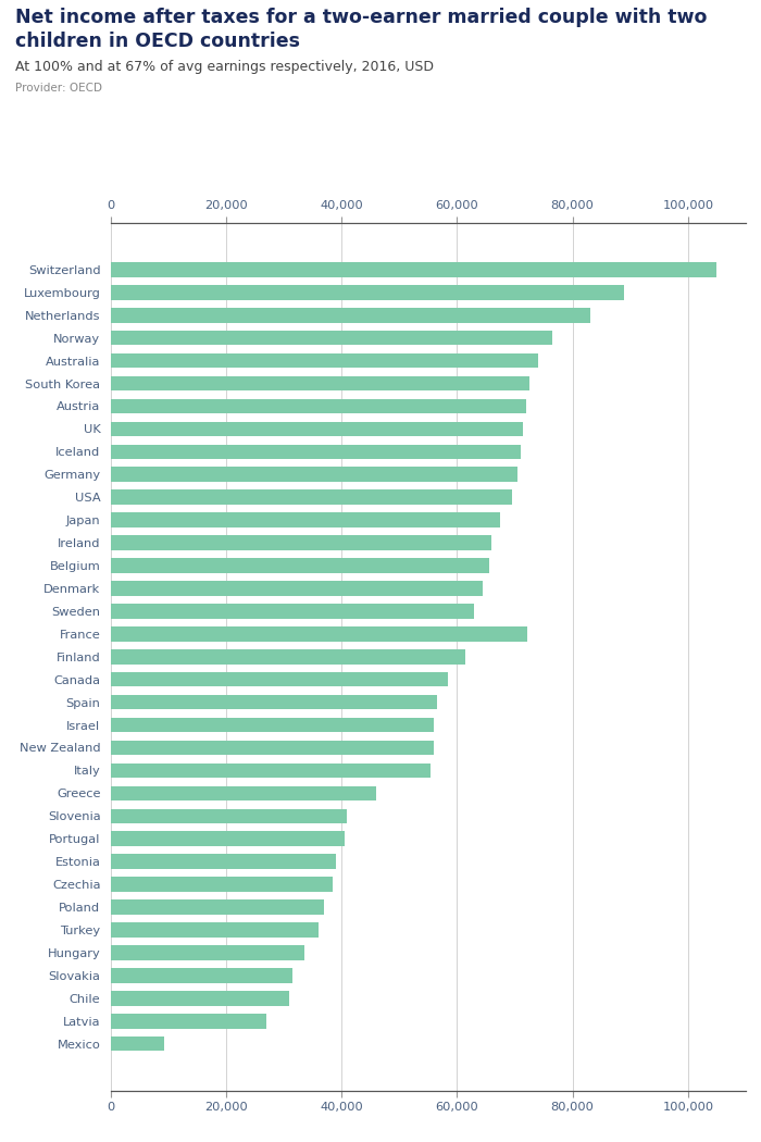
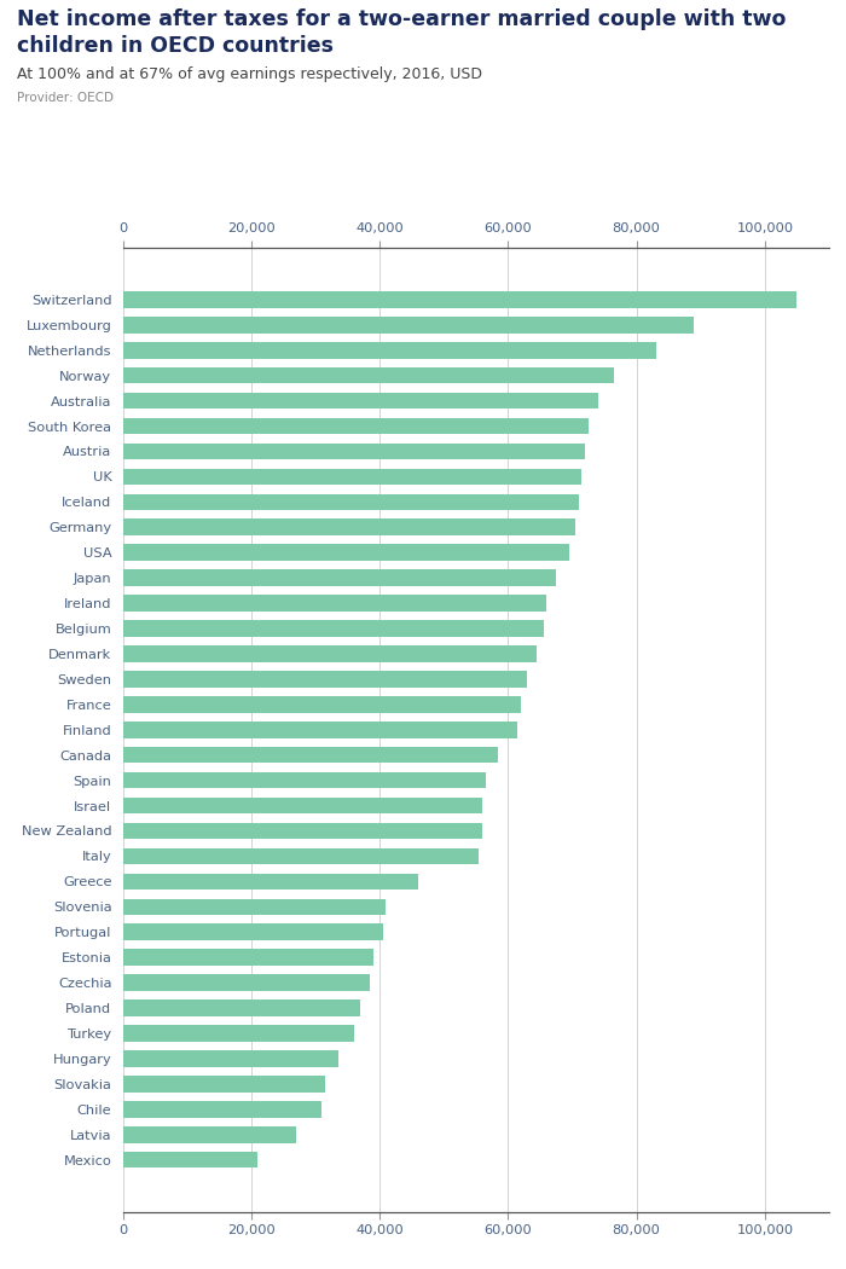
France: 72,200 -> 62,000
Mexico: 9,400 -> 21,000
